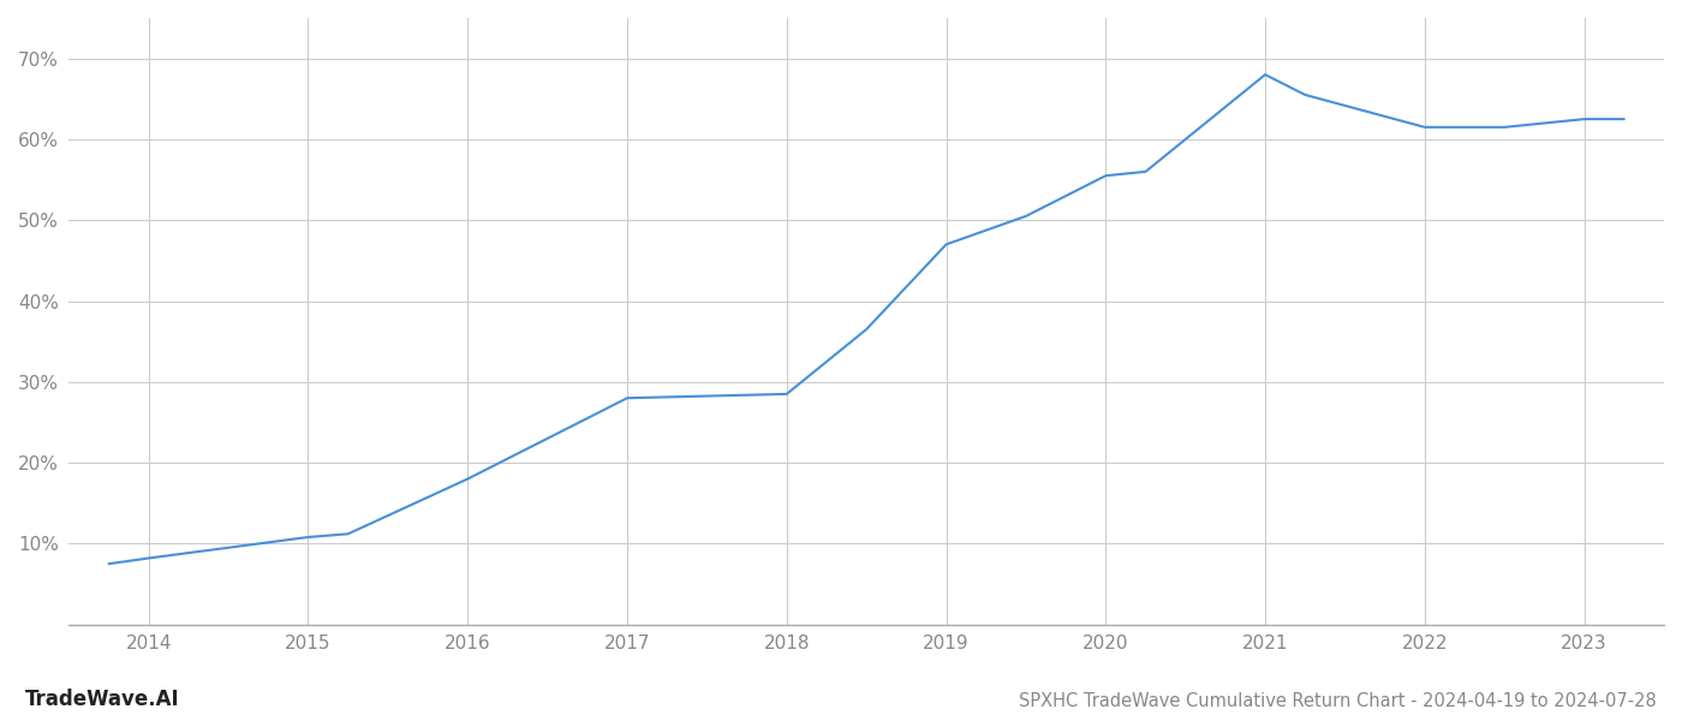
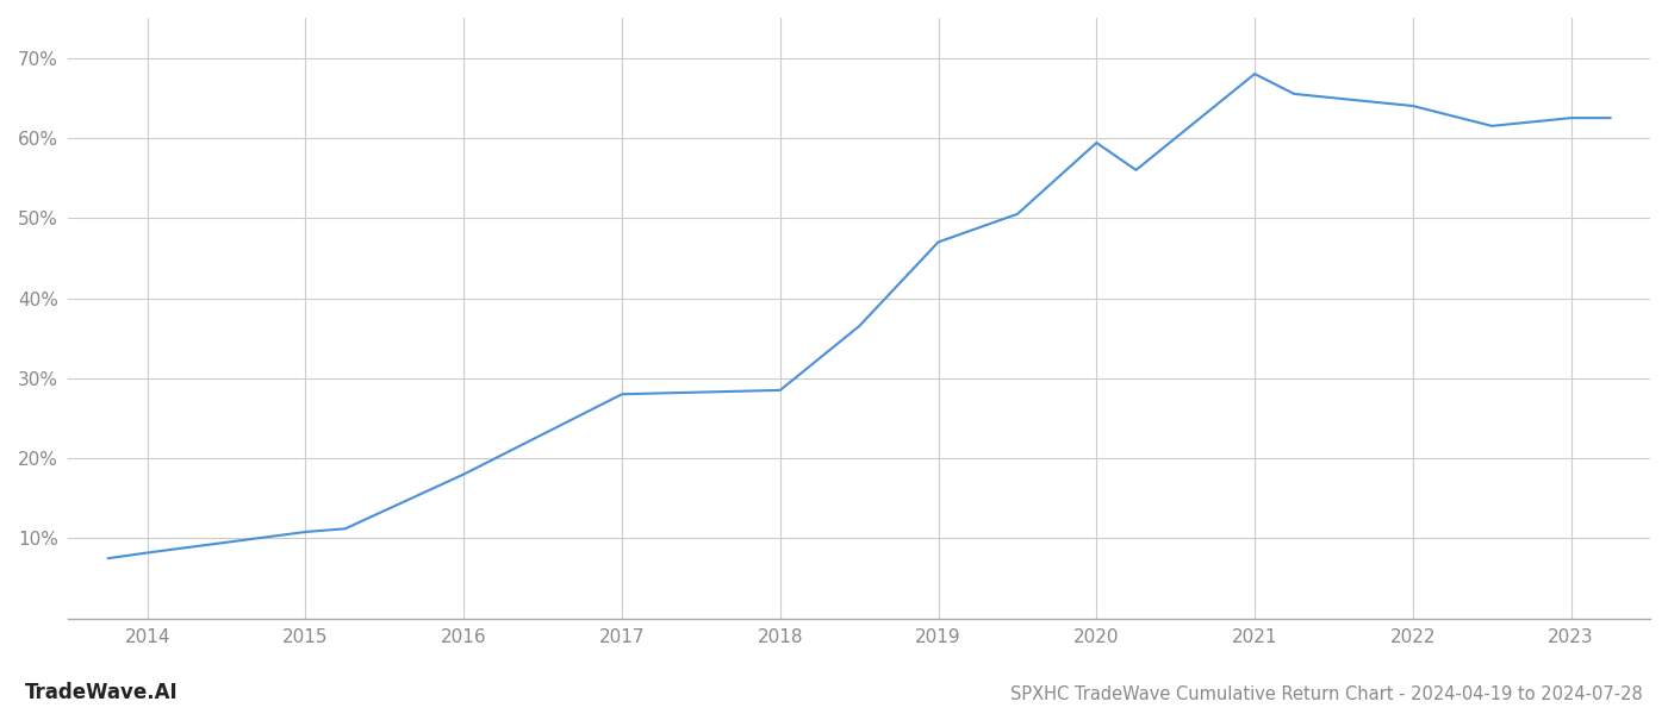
2020: 55.5% -> 59.4%
2022: 61.5% -> 64.0%
